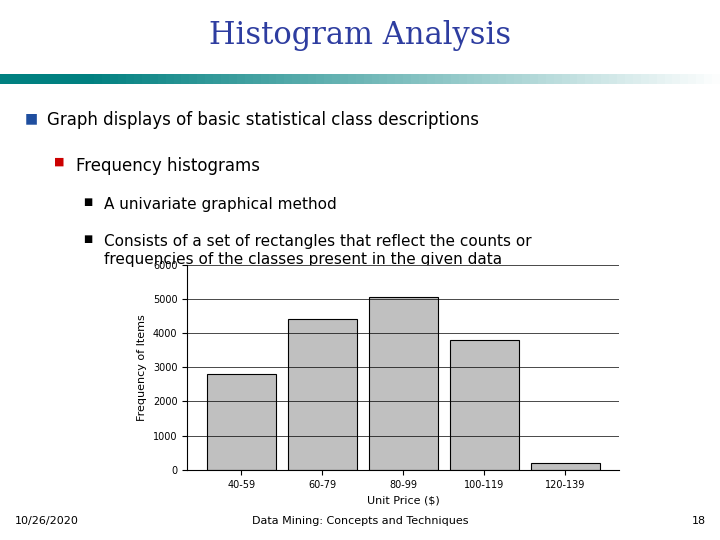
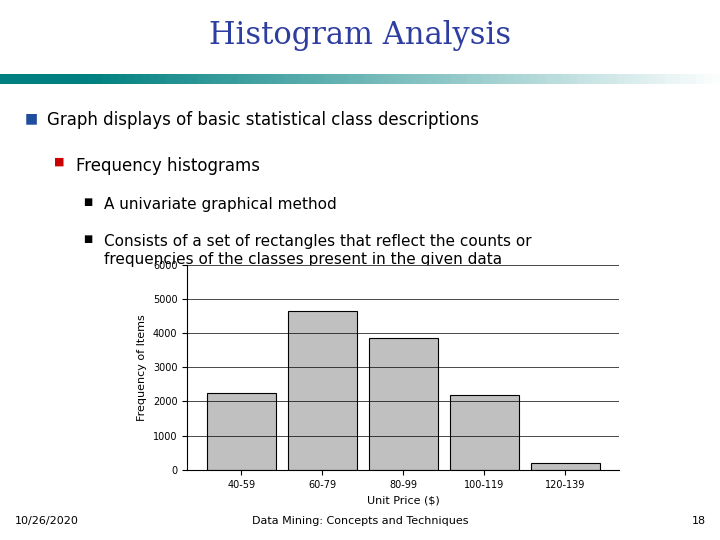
40-59: 2800 -> 2250
60-79: 4400 -> 4650
80-99: 5050 -> 3850
100-119: 3800 -> 2200
